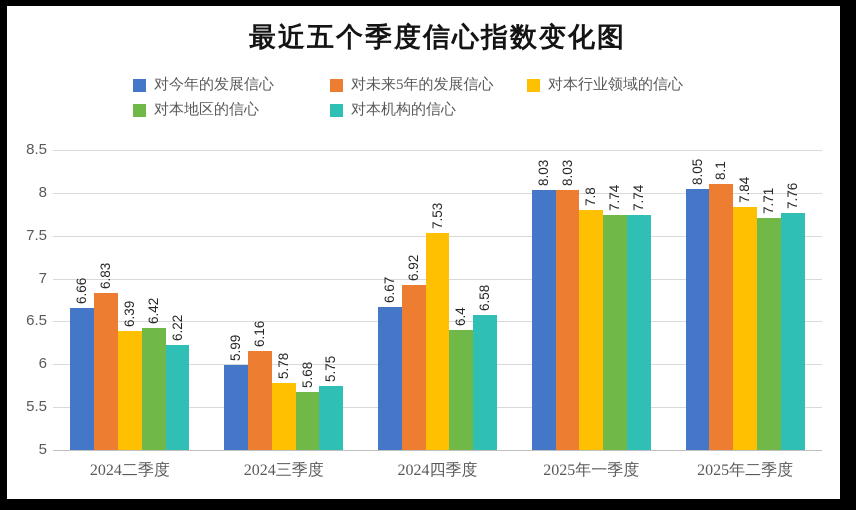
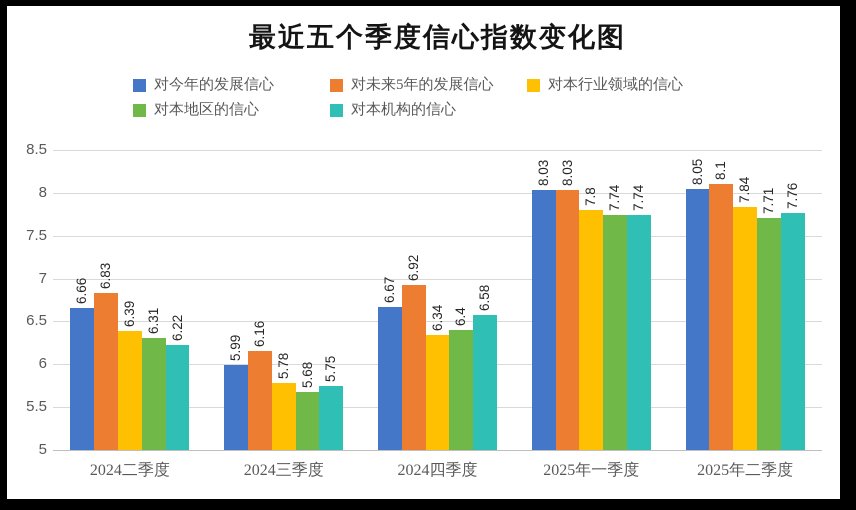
对本地区的信心/2024二季度: 6.42 -> 6.31
对本行业领域的信心/2024四季度: 7.53 -> 6.34
